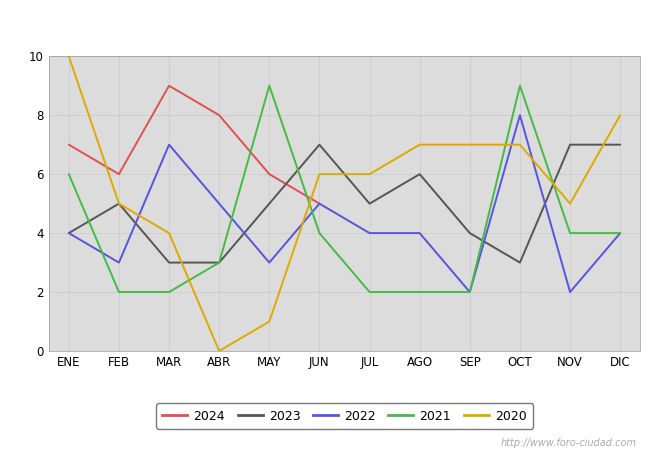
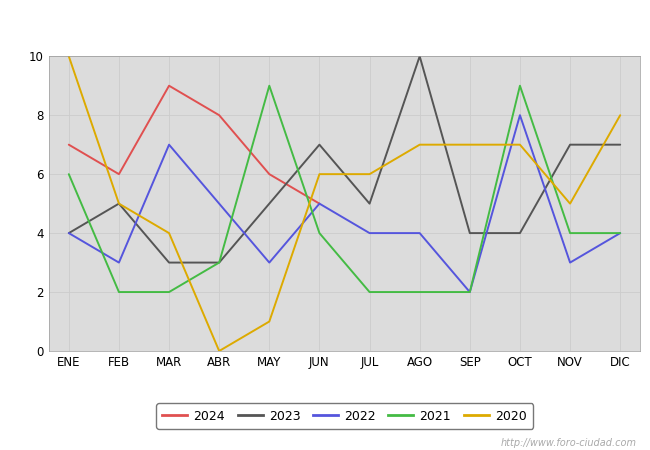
2023/AGO: 6 -> 10
2023/OCT: 3 -> 4
2022/NOV: 2 -> 3
